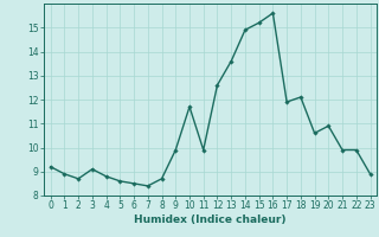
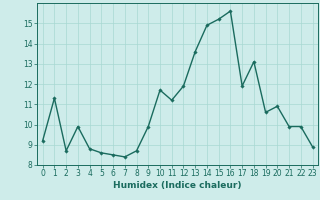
1: 8.9 -> 11.3
3: 9.1 -> 9.9
11: 9.9 -> 11.2
12: 12.6 -> 11.9
18: 12.1 -> 13.1
